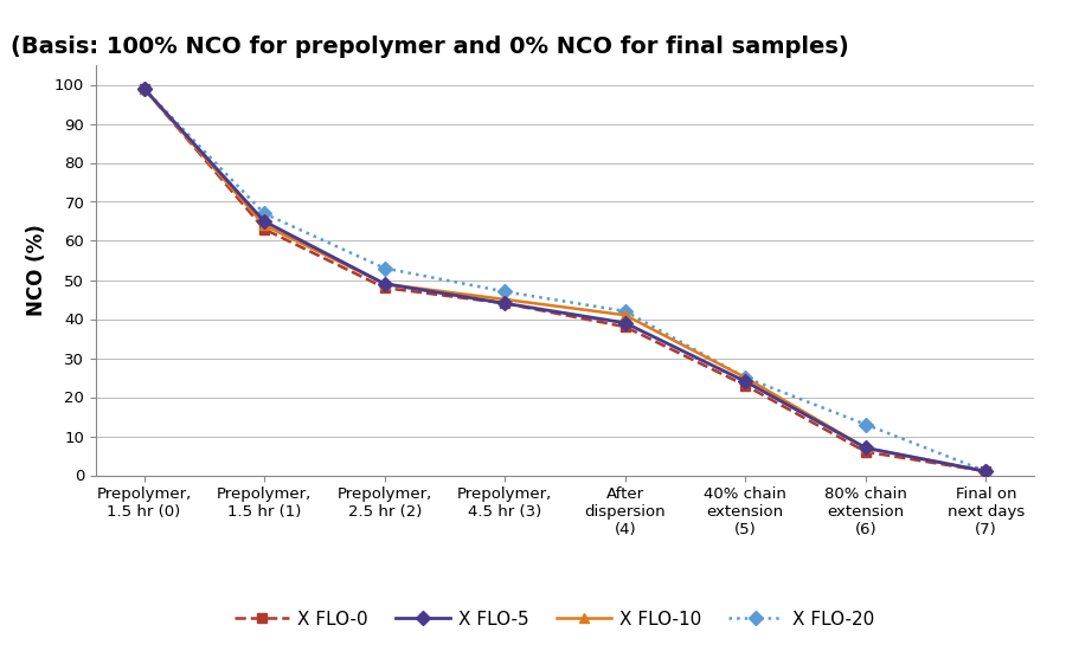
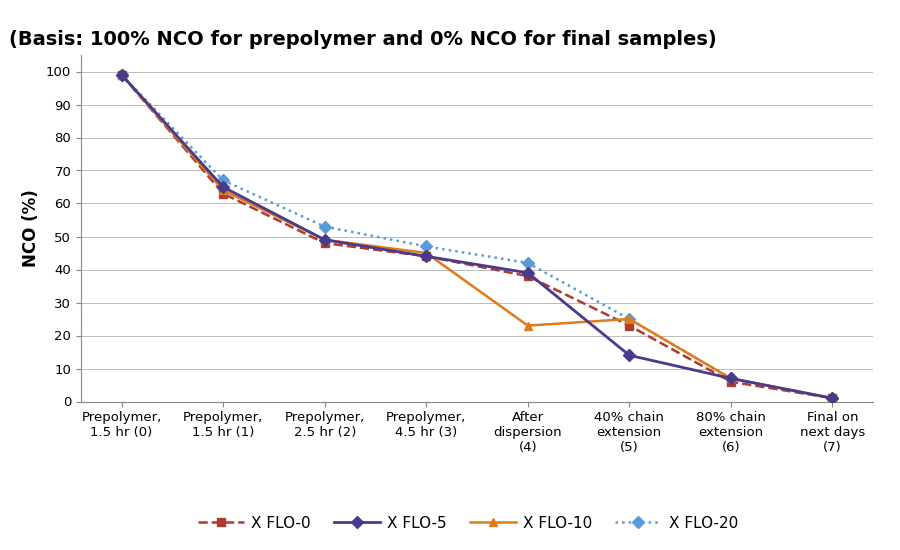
X FLO-10/After dispersion (4): 41 -> 23
X FLO-5/40% chain extension (5): 24 -> 14
X FLO-20/80% chain extension (6): 13 -> 7
